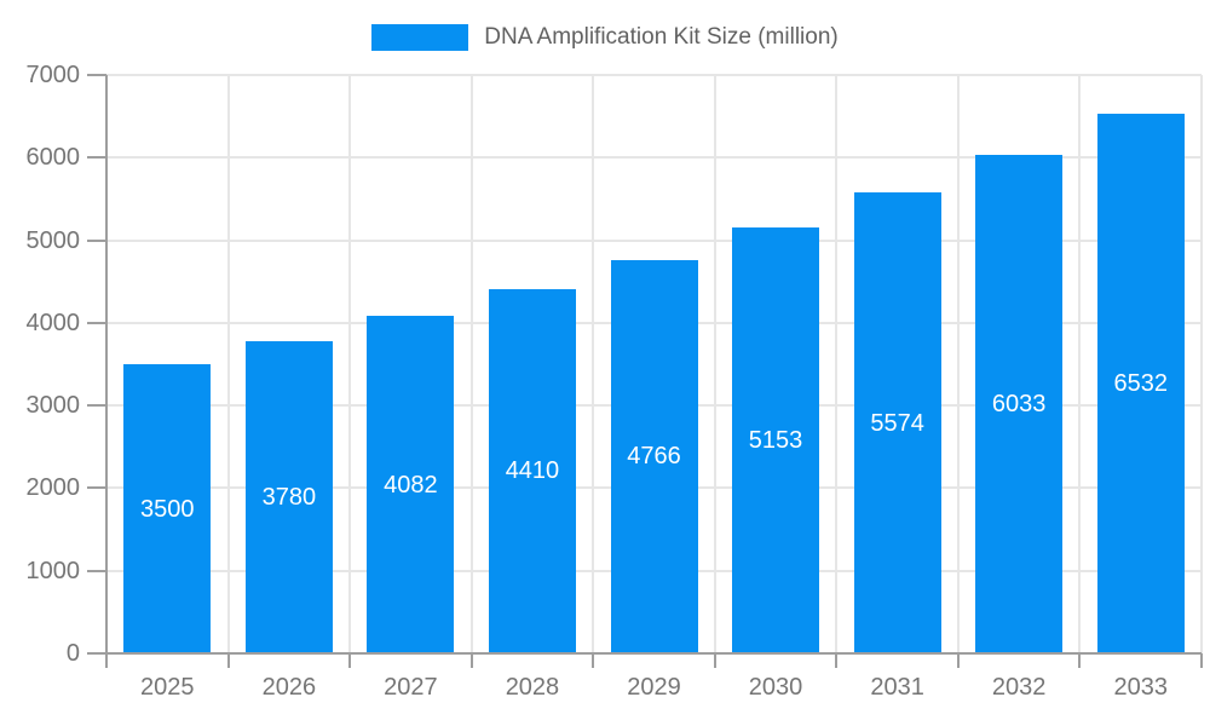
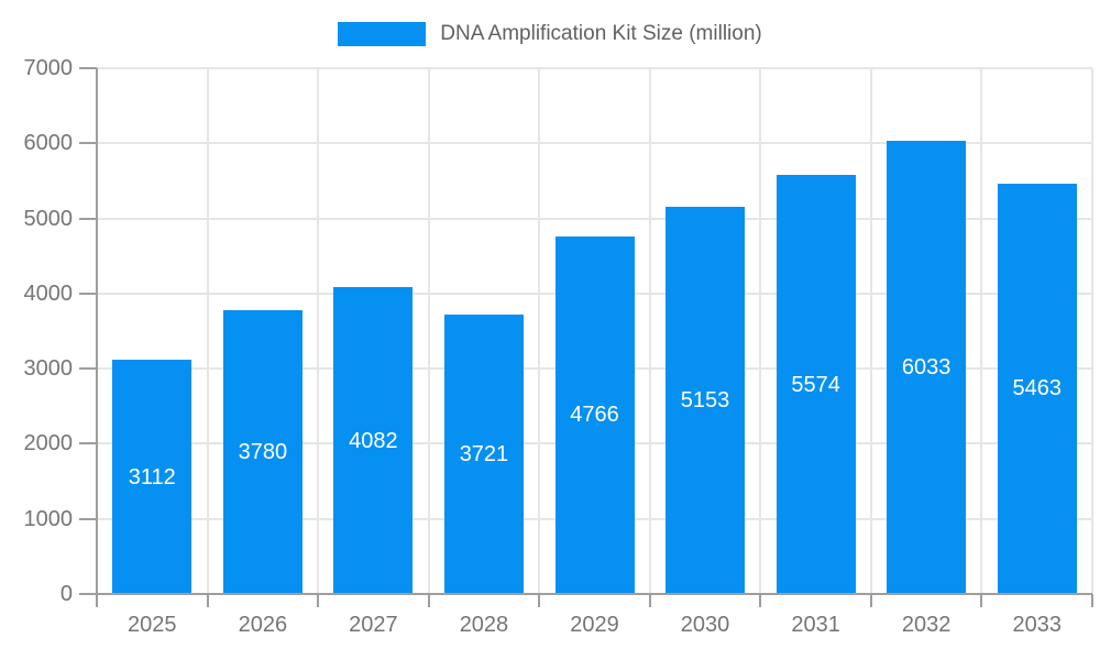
2025: 3500 -> 3112
2028: 4410 -> 3721
2033: 6532 -> 5463
